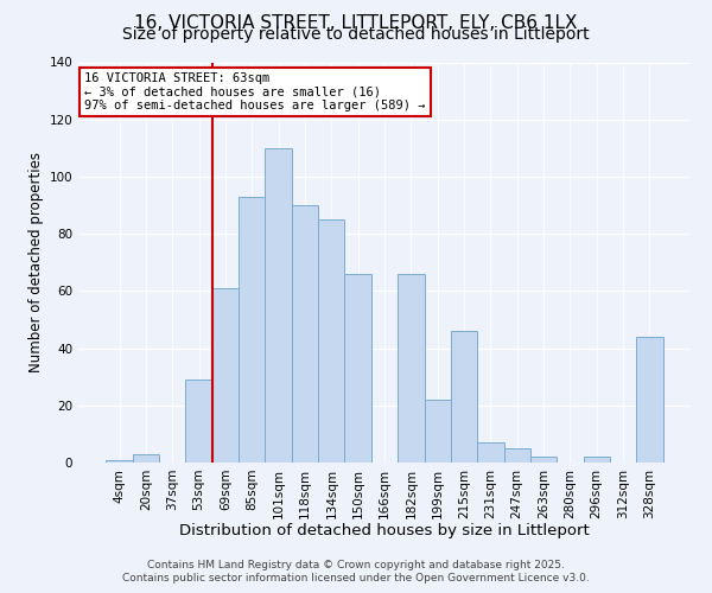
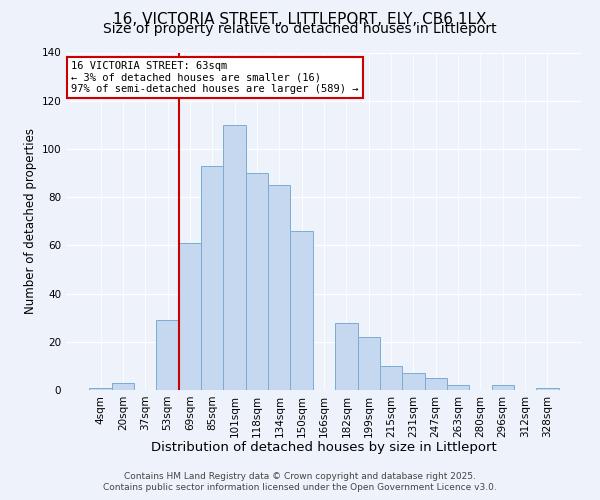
182sqm: 66 -> 28
215sqm: 46 -> 10
328sqm: 44 -> 1
